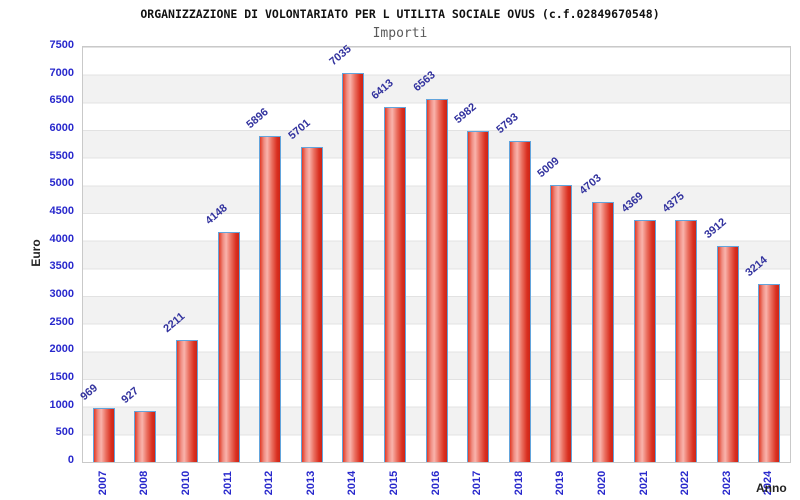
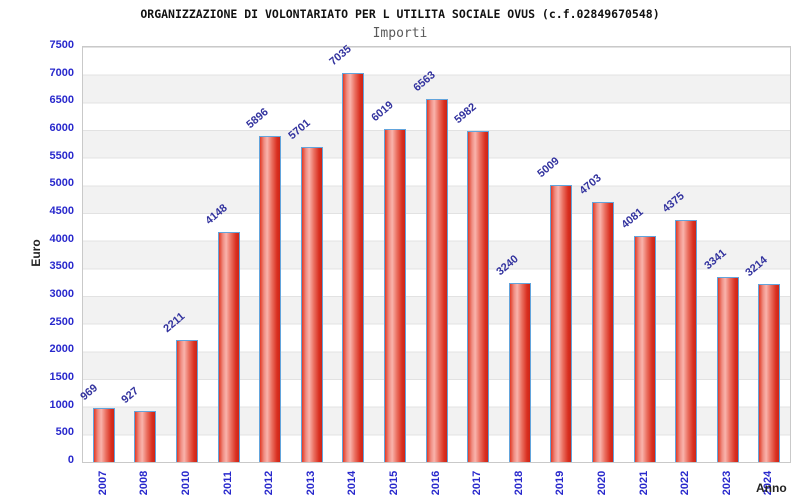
2015: 6413 -> 6019
2018: 5793 -> 3240
2021: 4369 -> 4081
2023: 3912 -> 3341
